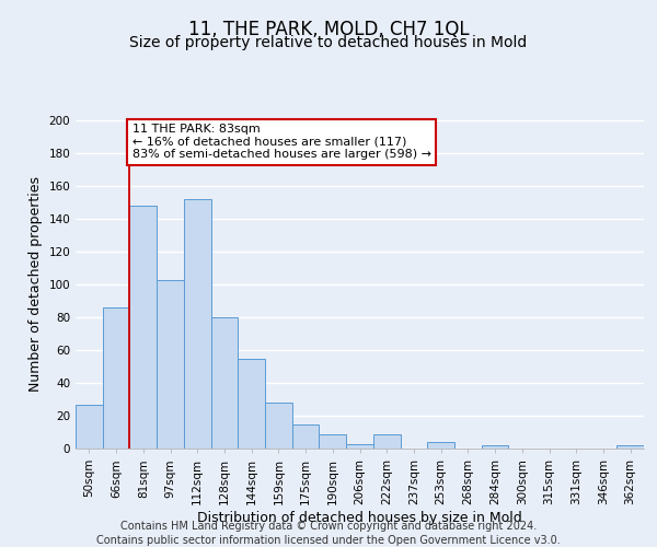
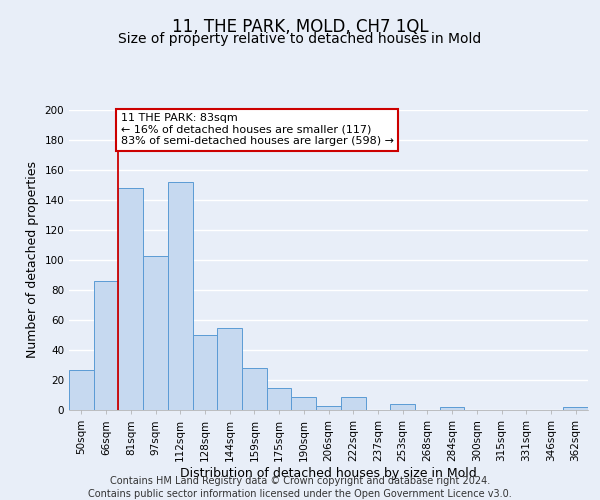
128sqm: 80 -> 50
